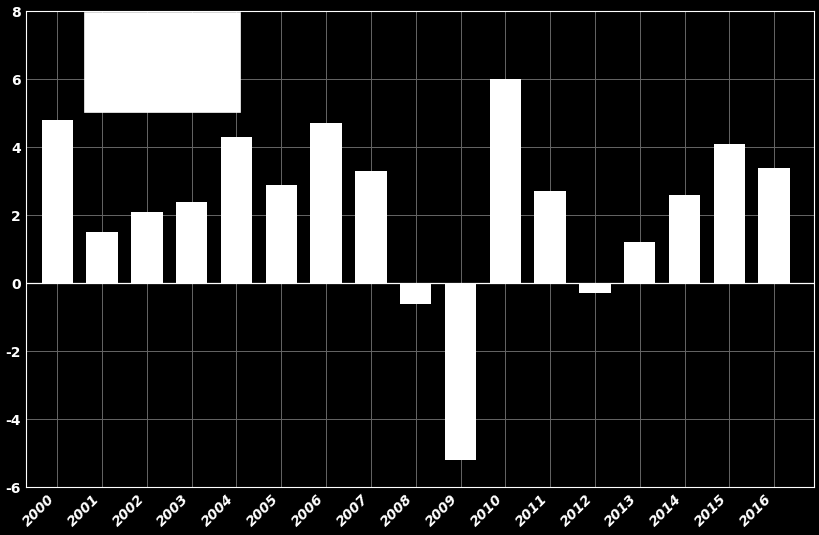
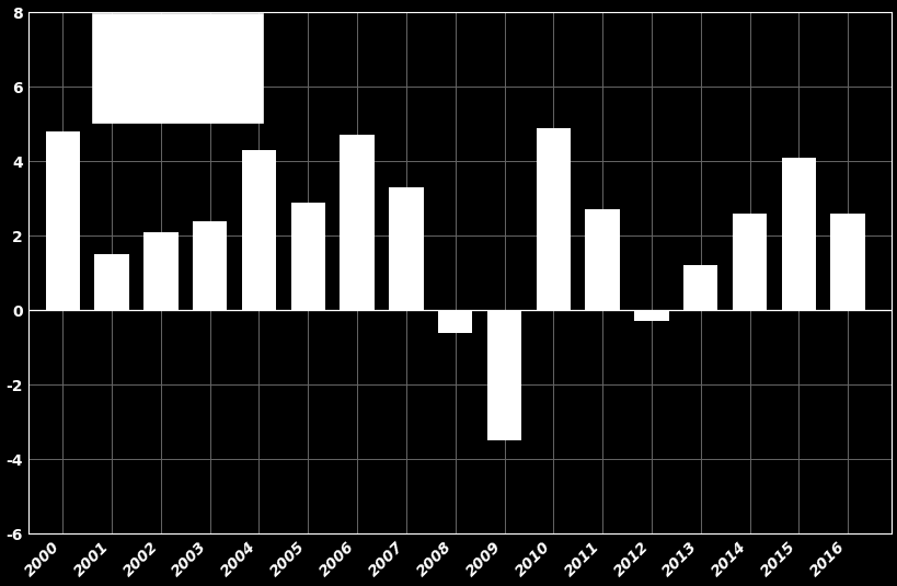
2009: -5.2 -> -3.5
2010: 6.0 -> 4.9
2016: 3.4 -> 2.6
